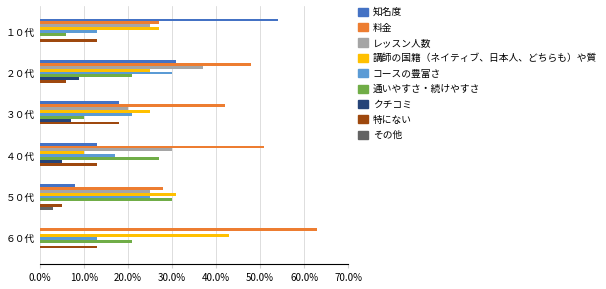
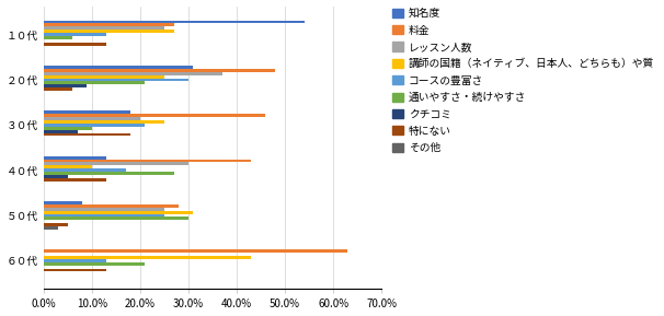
料金/３０代: 42% -> 46%
料金/４０代: 51% -> 43%
